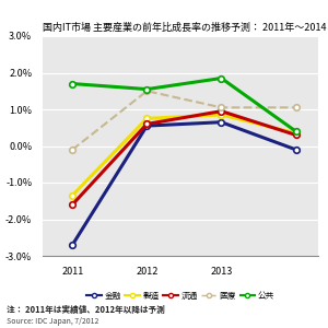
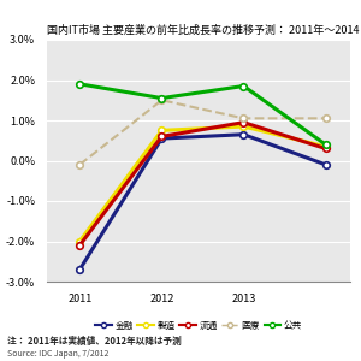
製造/2011: -1.35% -> -2.00%
流通/2011: -1.60% -> -2.10%
公共/2011: 1.70% -> 1.90%
